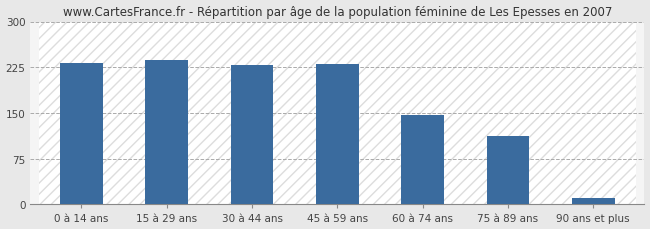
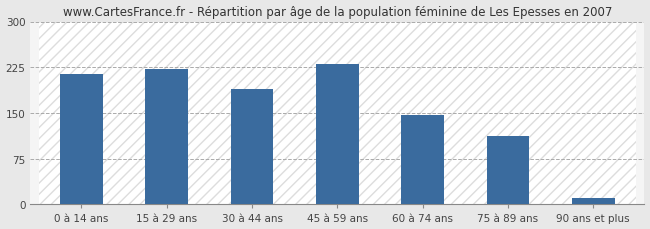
0 à 14 ans: 232 -> 214
15 à 29 ans: 237 -> 222
30 à 44 ans: 228 -> 190
